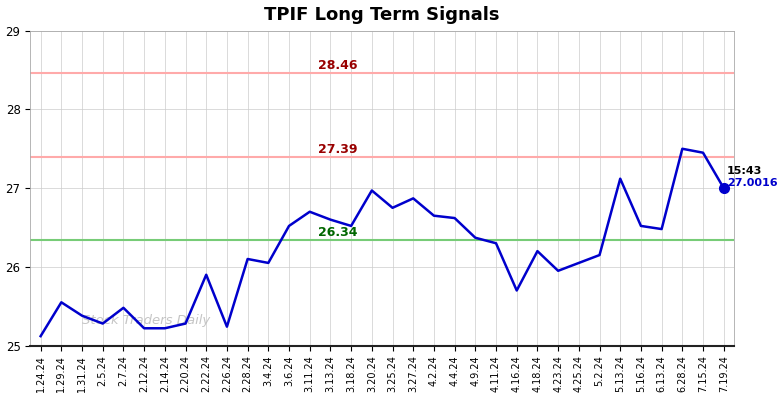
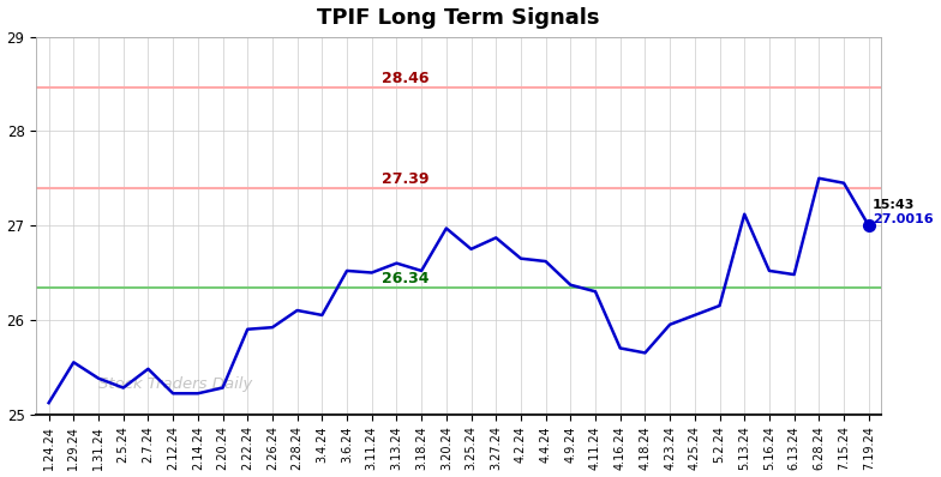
2.26.24: 25.24 -> 25.92
3.11.24: 26.70 -> 26.50
4.18.24: 26.20 -> 25.65
